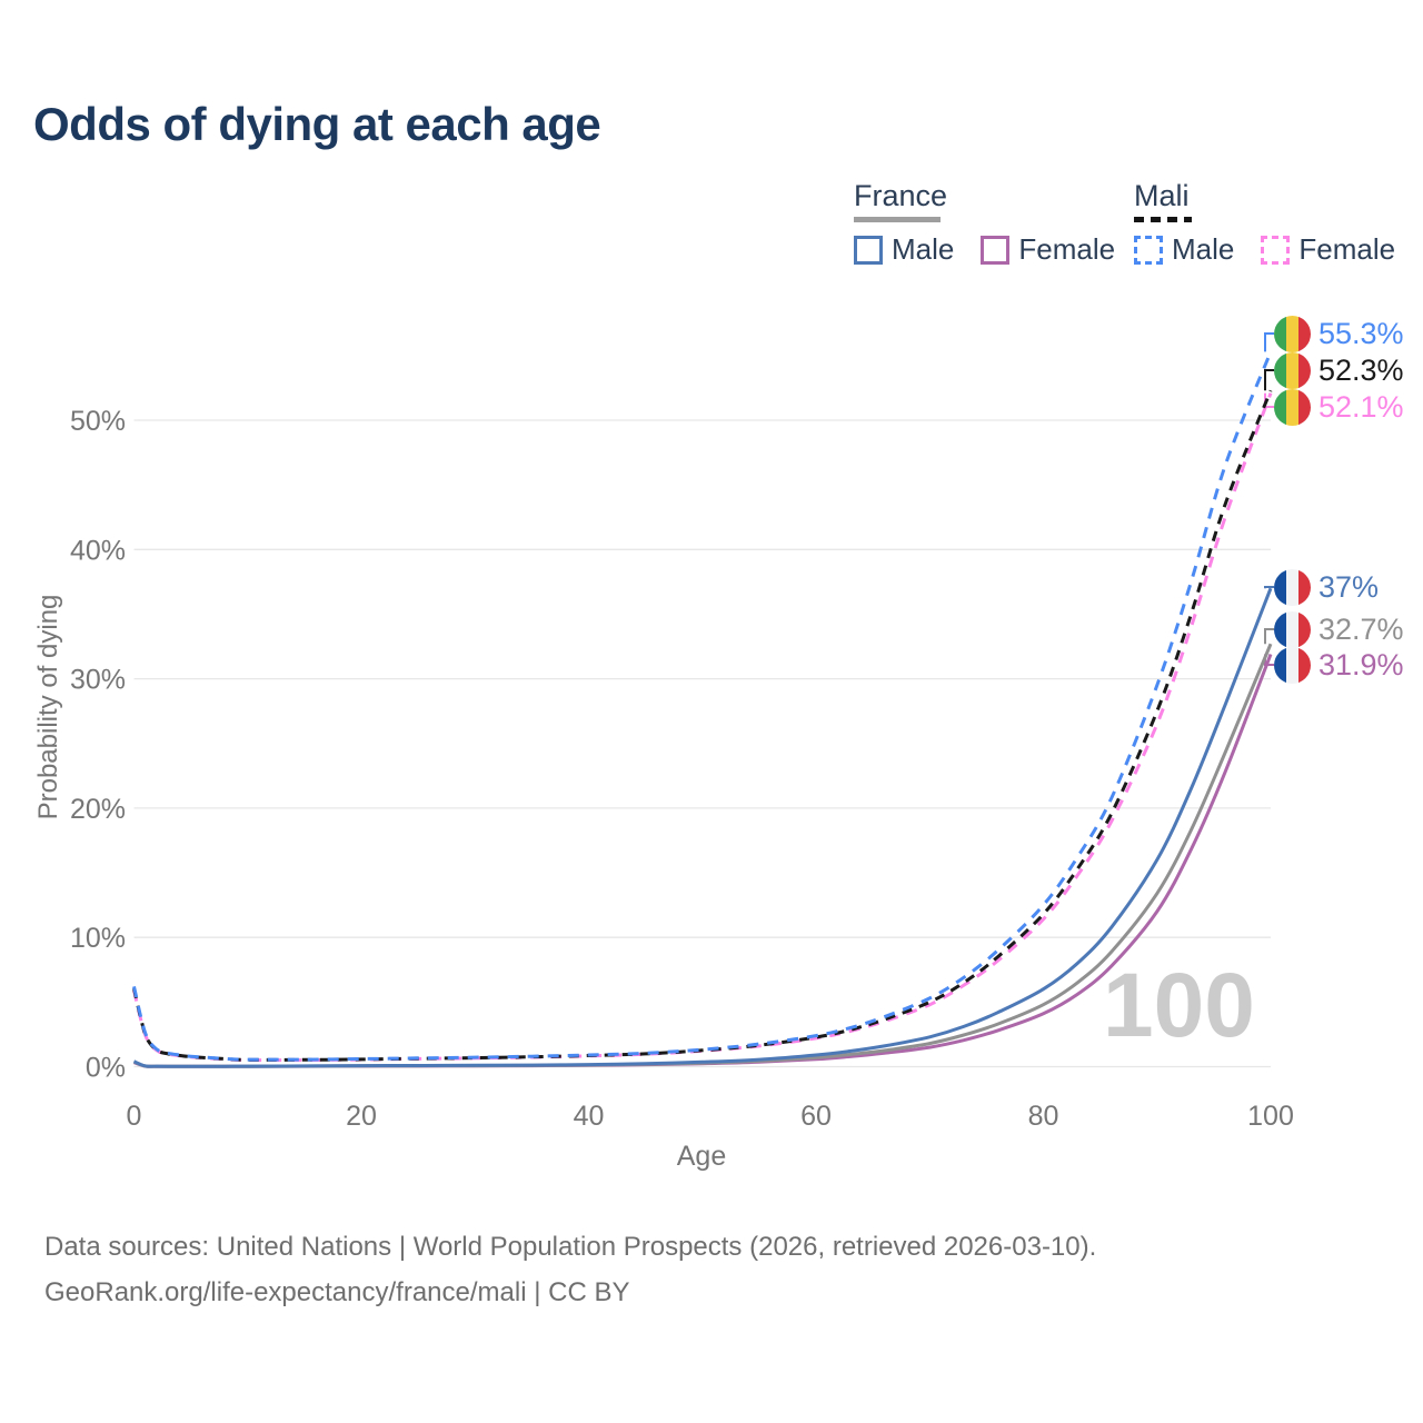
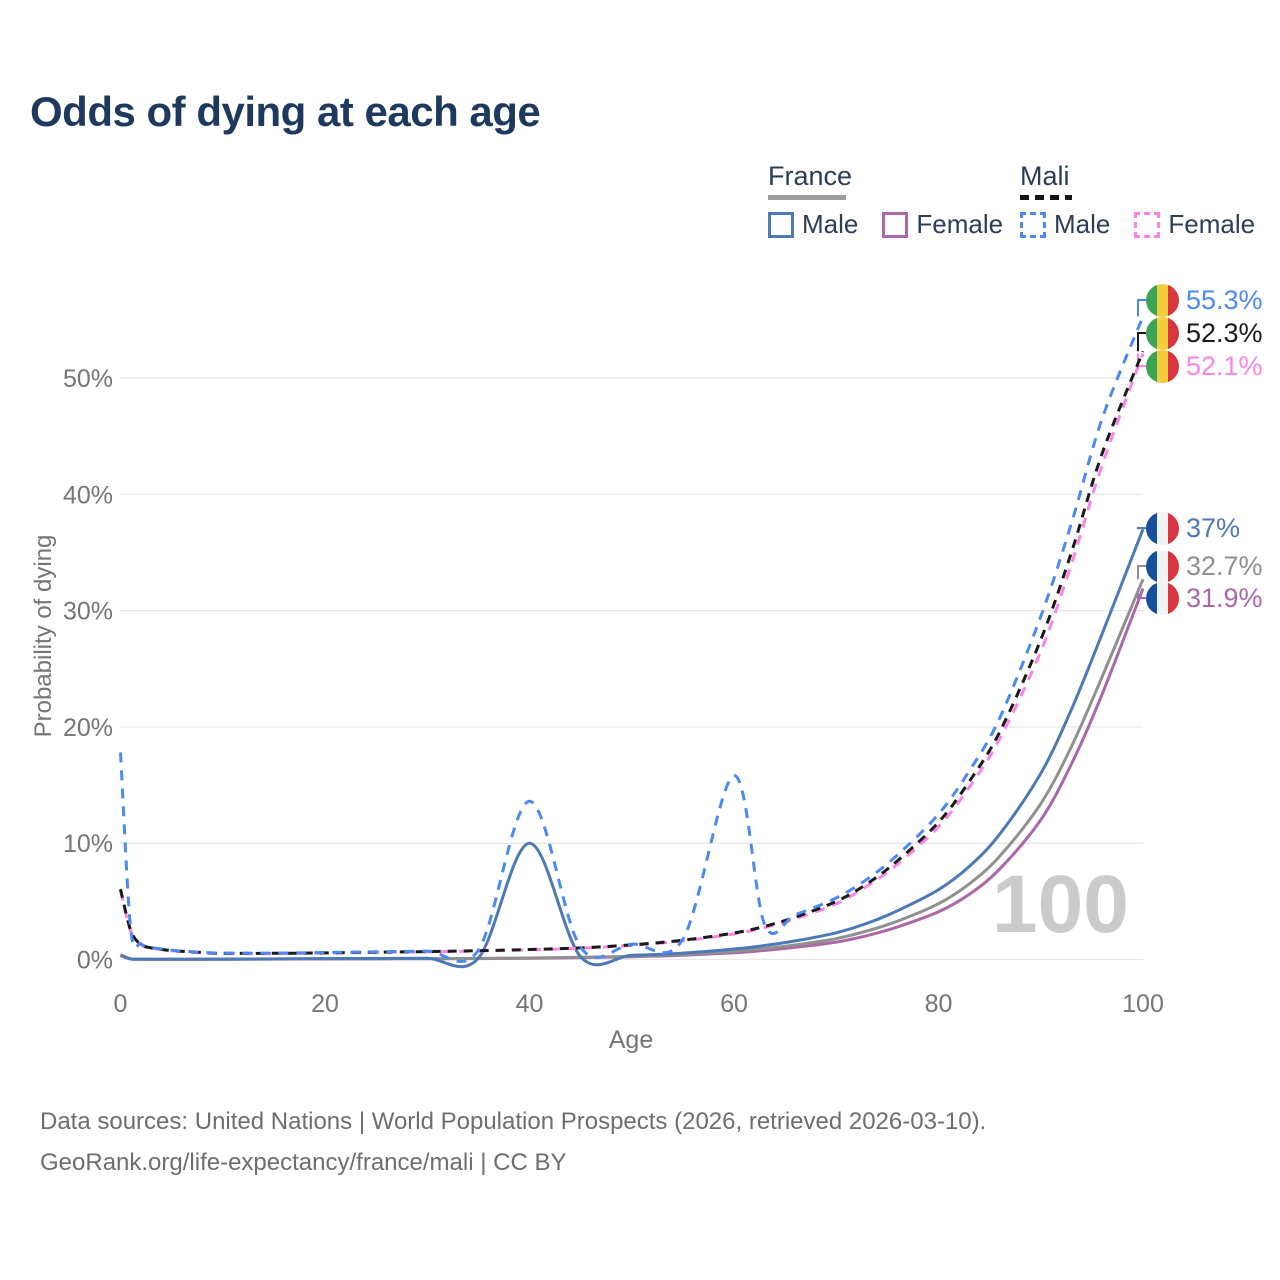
Mali Male/0: 6.2% -> 17.8%
France Male/40: 0.2% -> 10.0%
Mali Male/40: 0.9% -> 13.6%
Mali Male/60: 2.4% -> 15.8%
